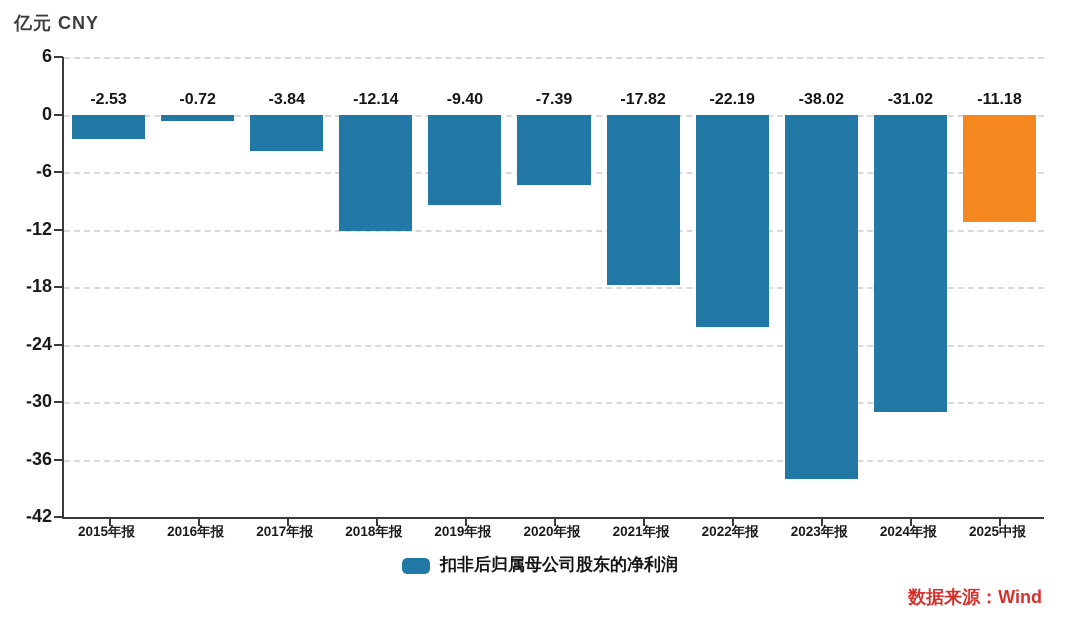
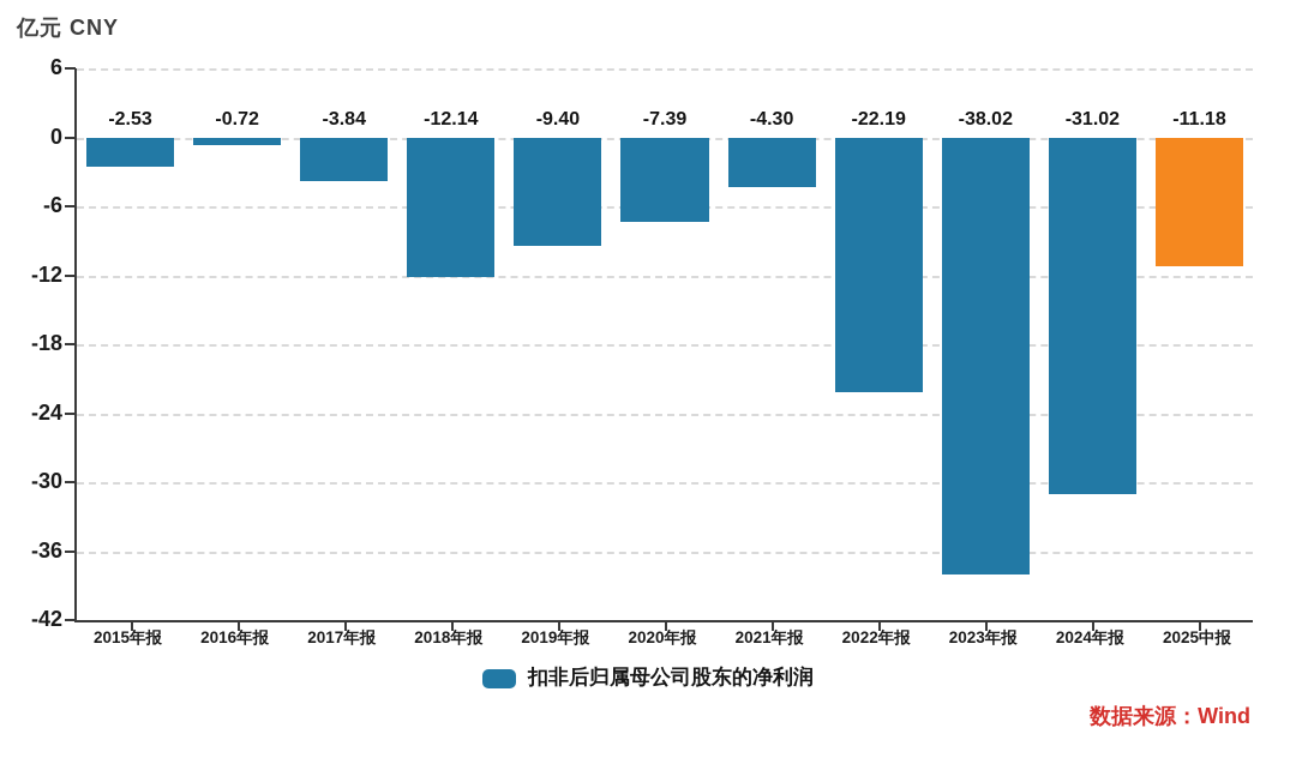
2021年报: -17.82 -> -4.30
